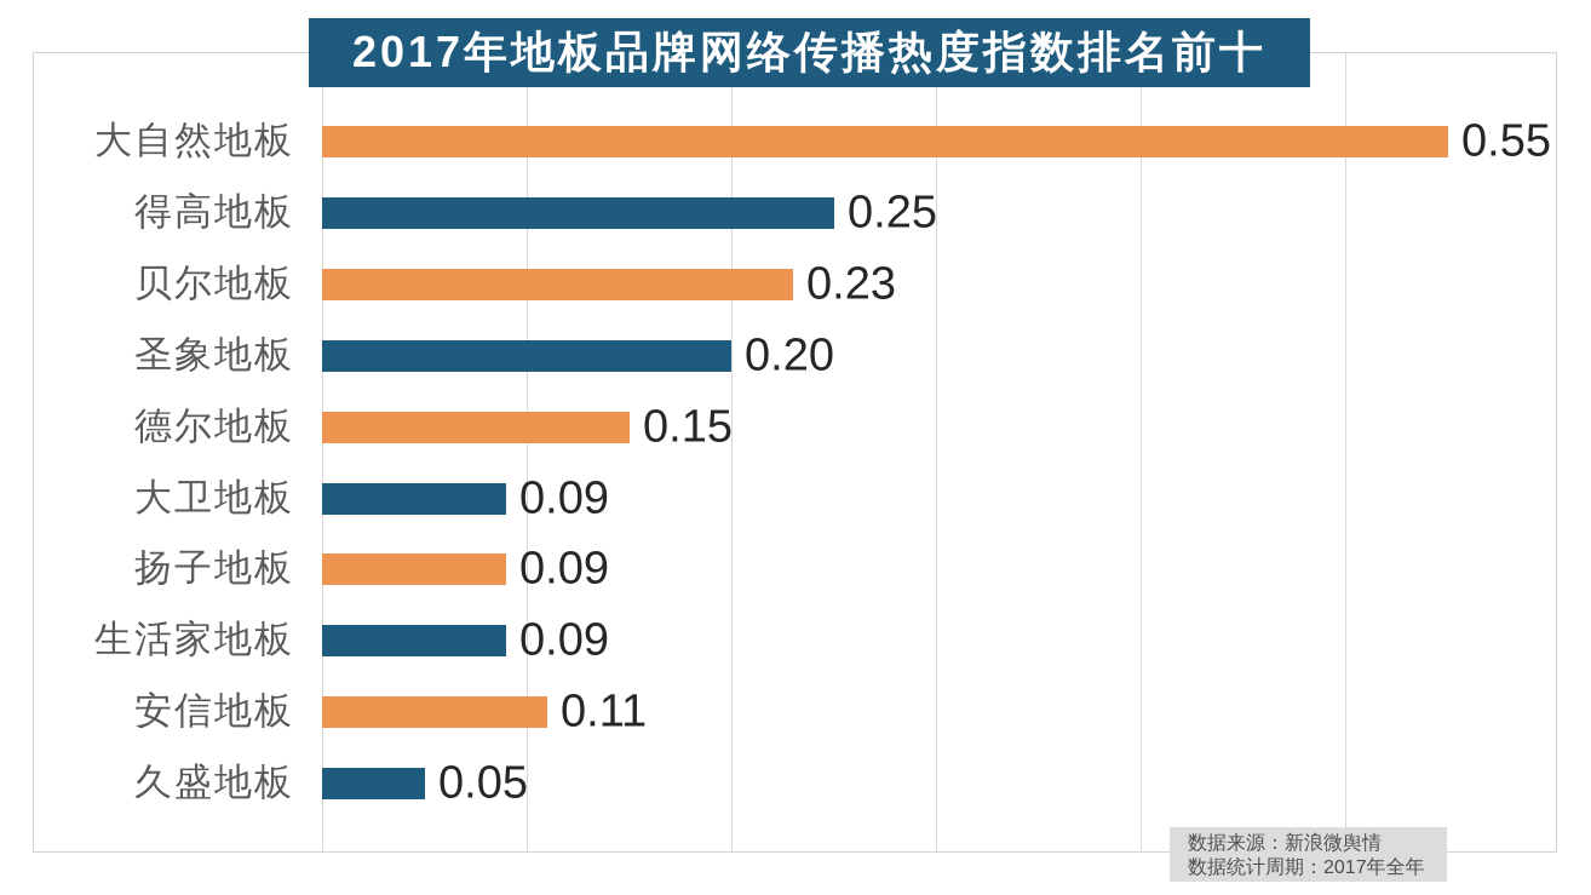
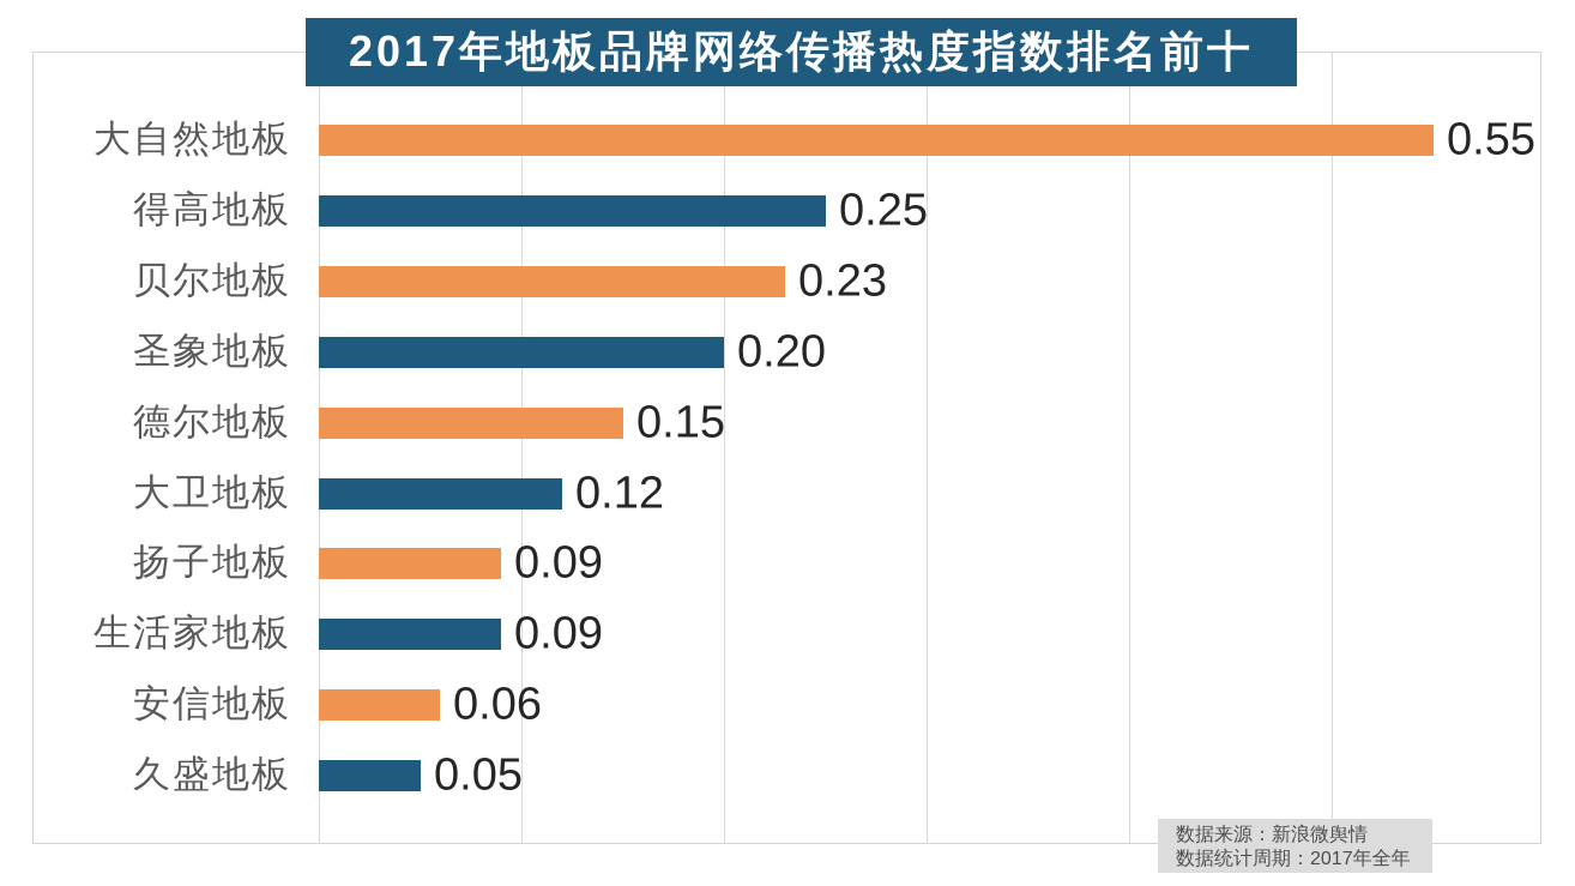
大卫地板: 0.09 -> 0.12
安信地板: 0.11 -> 0.06
